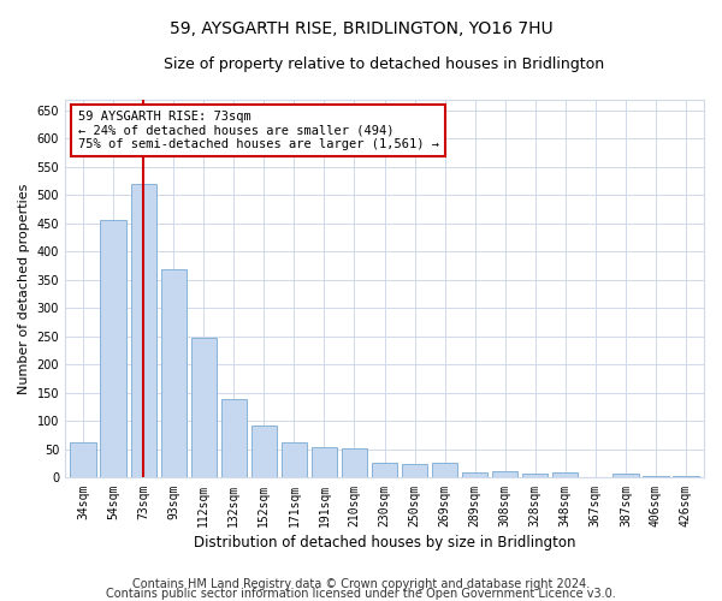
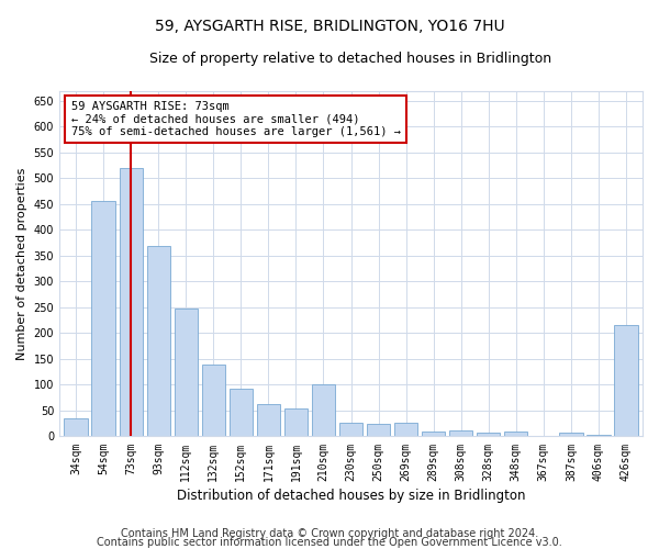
34sqm: 62 -> 35
210sqm: 53 -> 100
426sqm: 3 -> 215
